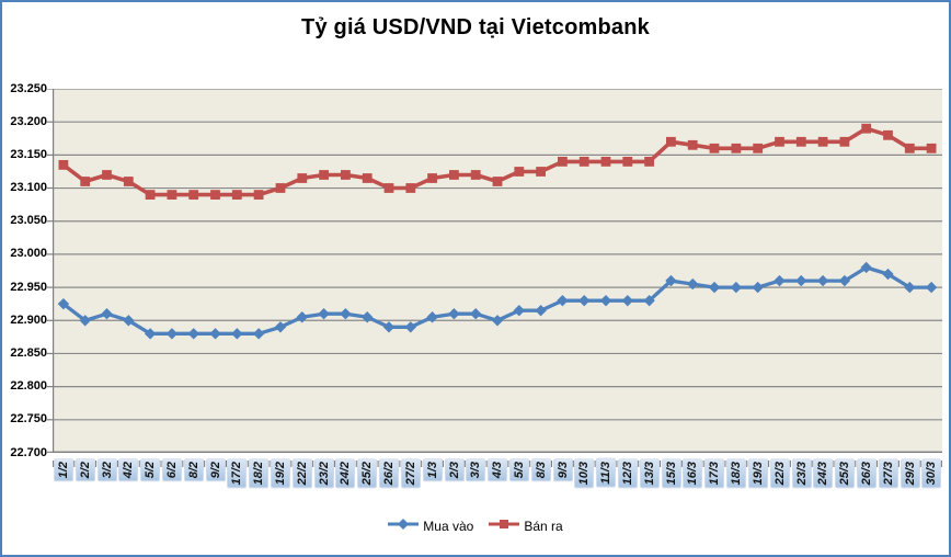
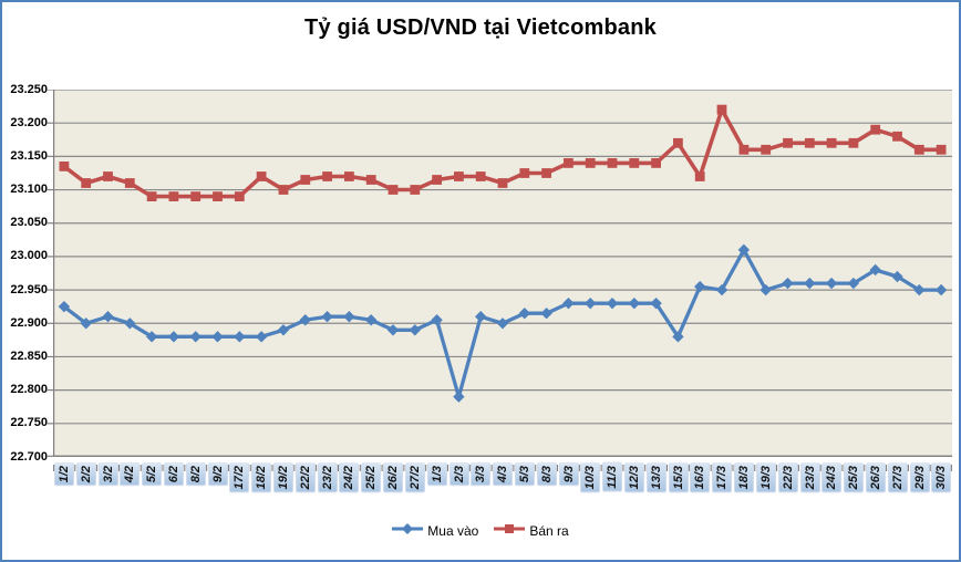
Bán ra/18/2: 23090 -> 23120
Mua vào/2/3: 22910 -> 22790
Mua vào/15/3: 22960 -> 22880
Bán ra/16/3: 23160 -> 23120
Bán ra/17/3: 23160 -> 23220
Mua vào/18/3: 22950 -> 23010
